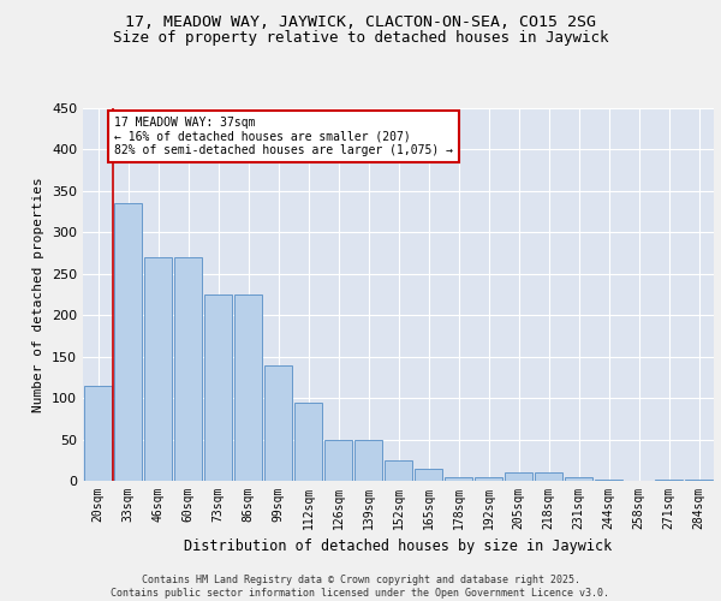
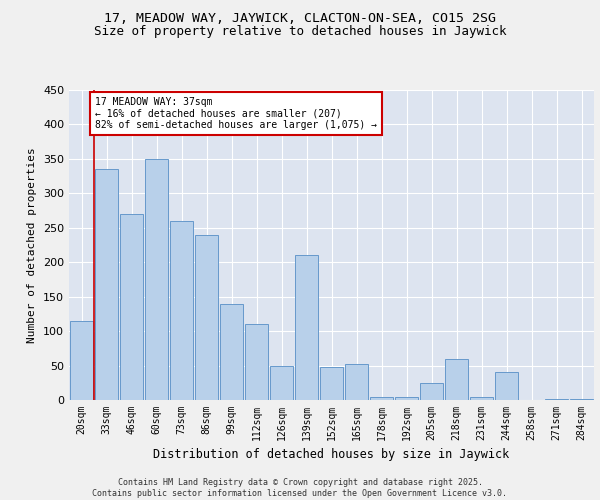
60sqm: 270 -> 350
73sqm: 225 -> 260
86sqm: 225 -> 240
112sqm: 95 -> 110
139sqm: 50 -> 210
152sqm: 25 -> 48
165sqm: 15 -> 52
205sqm: 10 -> 24
218sqm: 10 -> 60
244sqm: 2 -> 40
